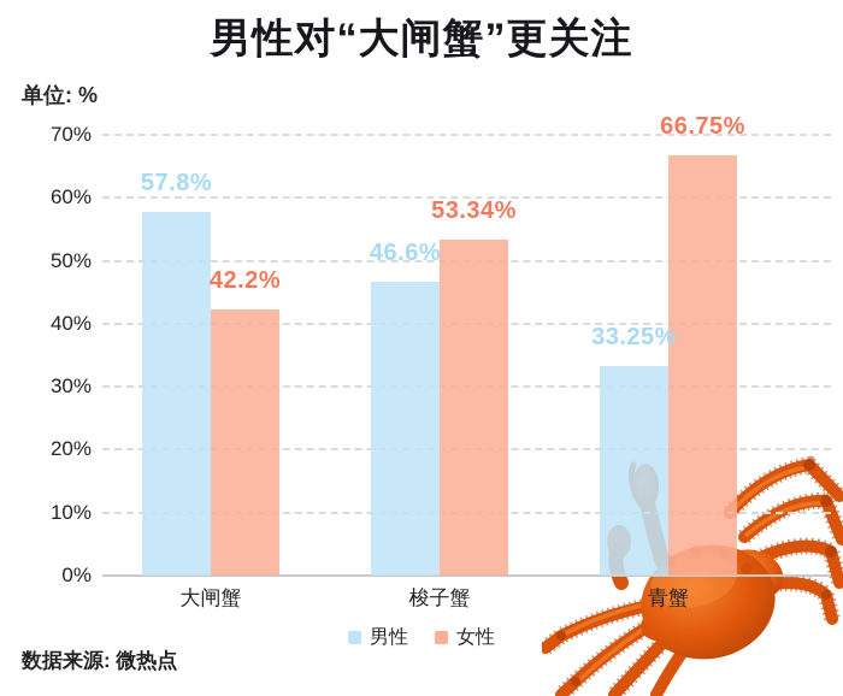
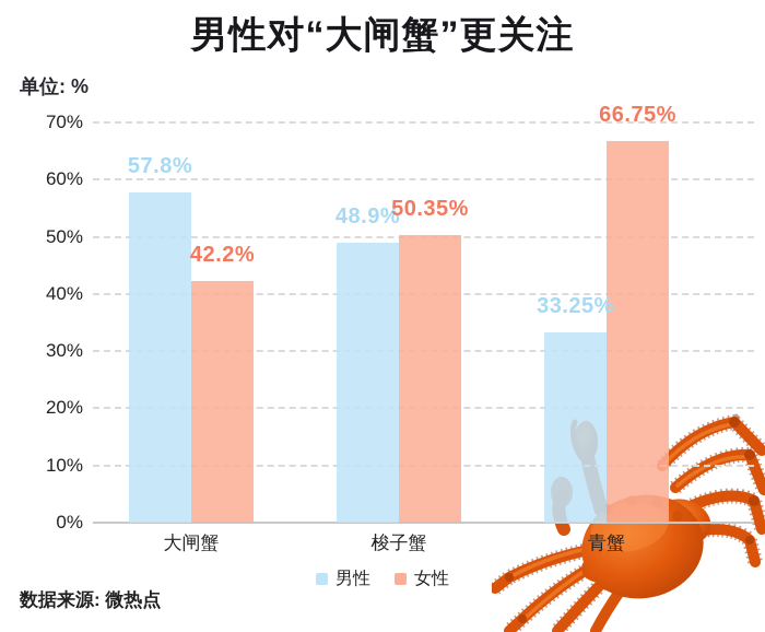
男性/梭子蟹: 46.6% -> 48.9%
女性/梭子蟹: 53.34% -> 50.35%
